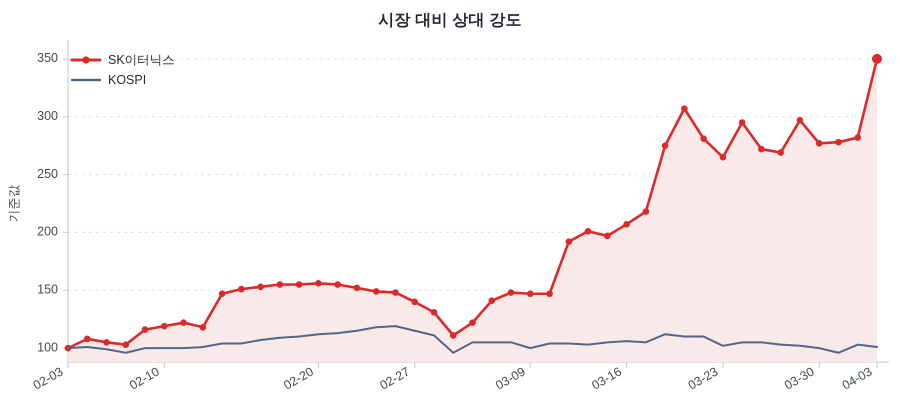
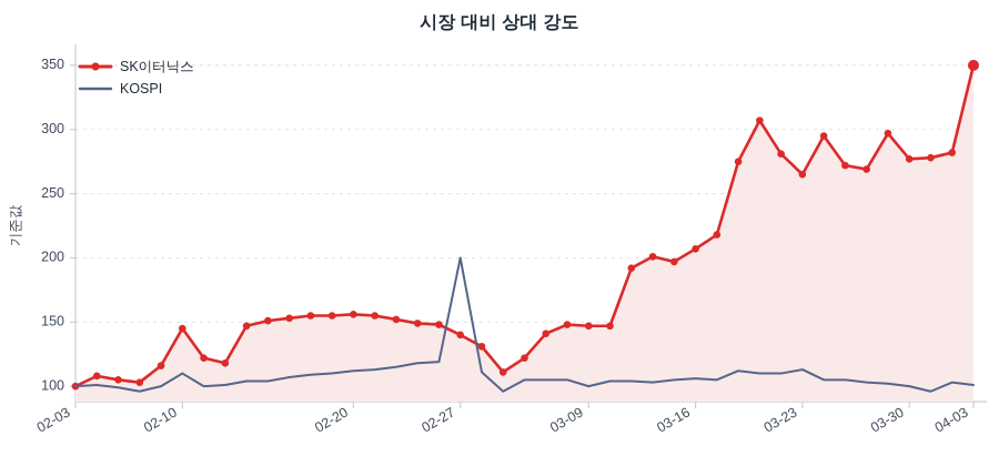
SK이터닉스/02-10: 119 -> 145
KOSPI/02-10: 100 -> 110
KOSPI/02-27: 115 -> 200
KOSPI/03-23: 102 -> 113
